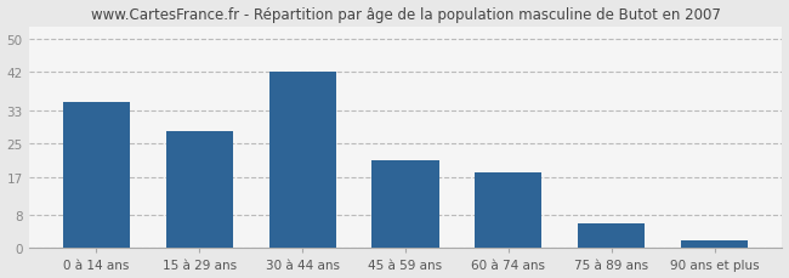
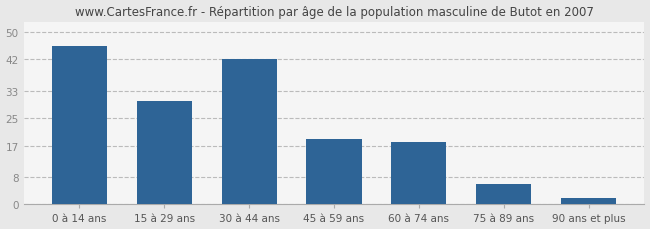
0 à 14 ans: 35 -> 46
15 à 29 ans: 28 -> 30
45 à 59 ans: 21 -> 19
